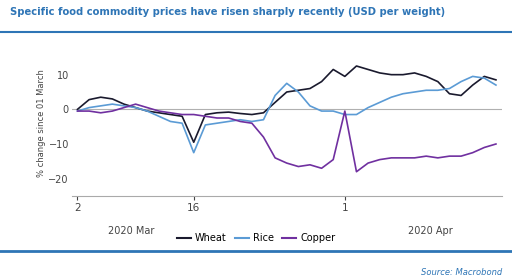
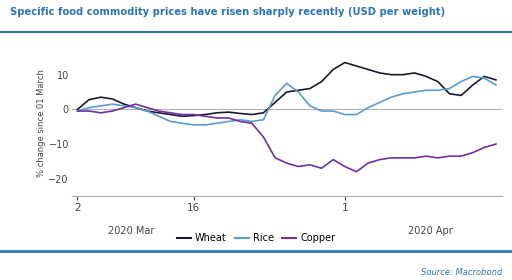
Wheat/16: -9.5 -> -1.8
Rice/16: -12.5 -> -4.5
Wheat/1: 9.5 -> 13.5
Copper/1: -0.5 -> -16.5
